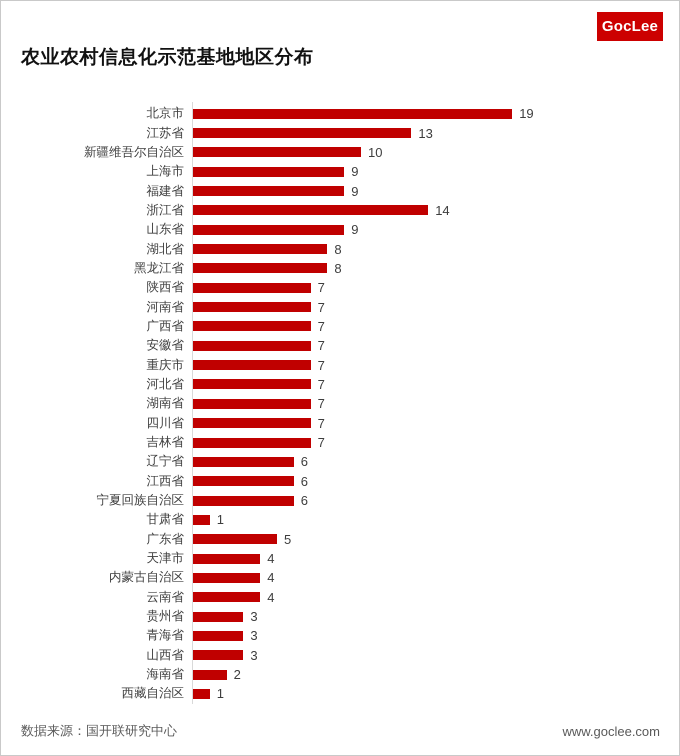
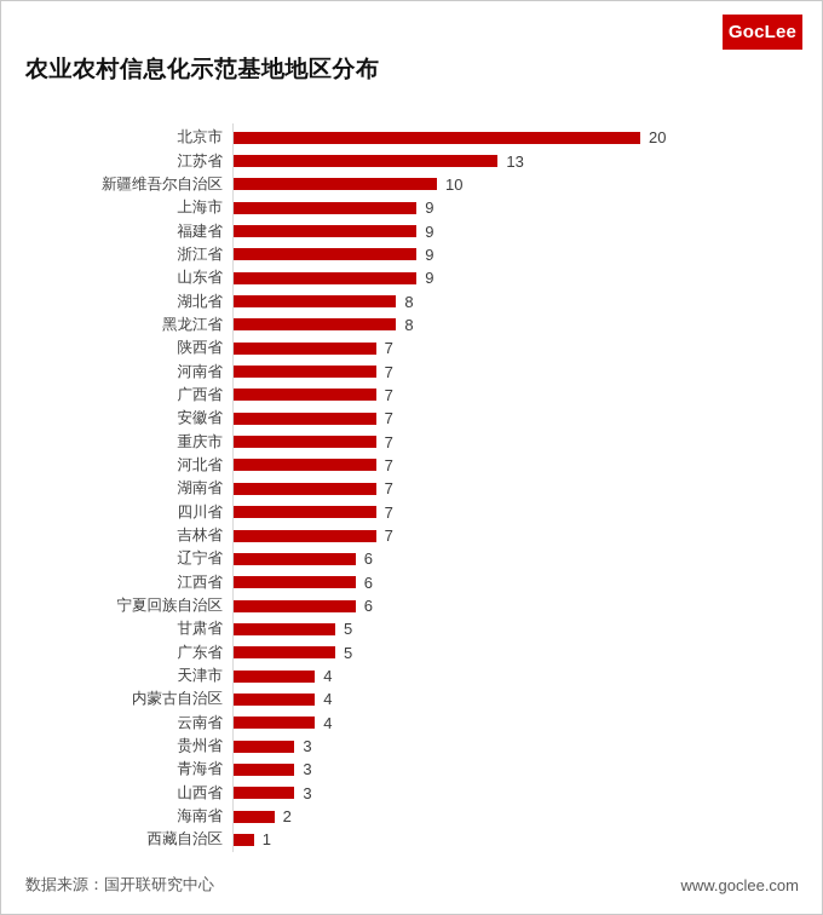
北京市: 19 -> 20
浙江省: 14 -> 9
甘肃省: 1 -> 5
